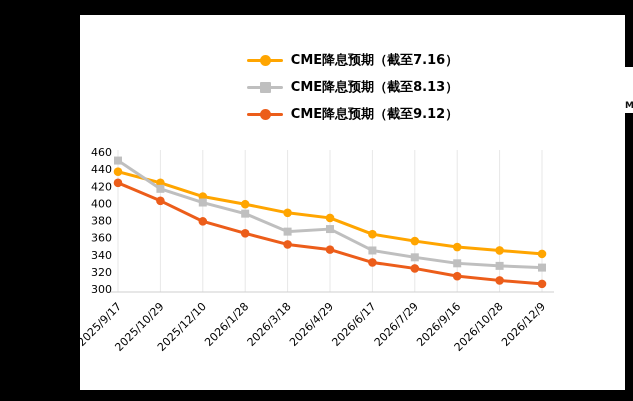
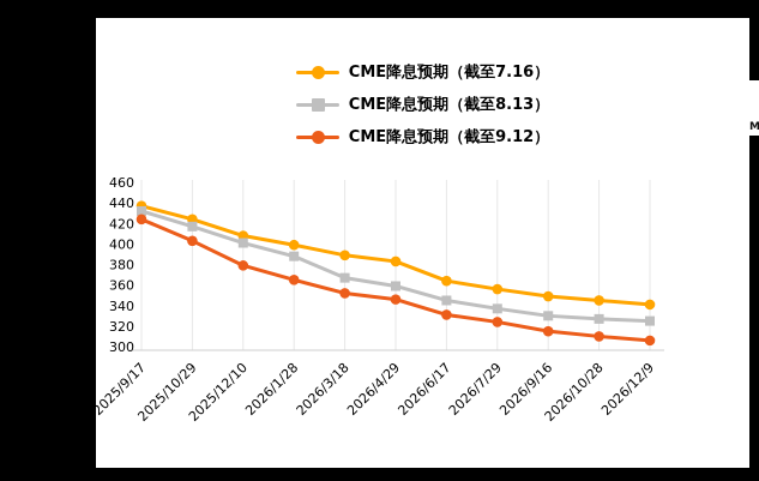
CME降息预期（截至8.13）/2025/9/17: 450 -> 430
CME降息预期（截至8.13）/2026/4/29: 370 -> 360
